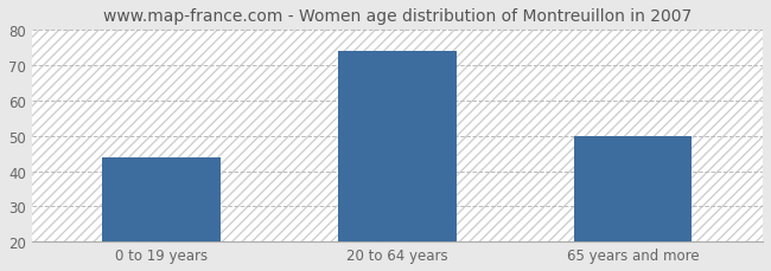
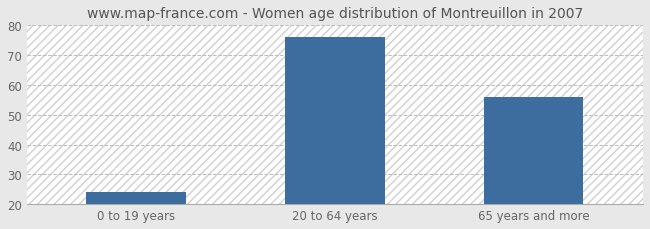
0 to 19 years: 44 -> 24
20 to 64 years: 74 -> 76
65 years and more: 50 -> 56
